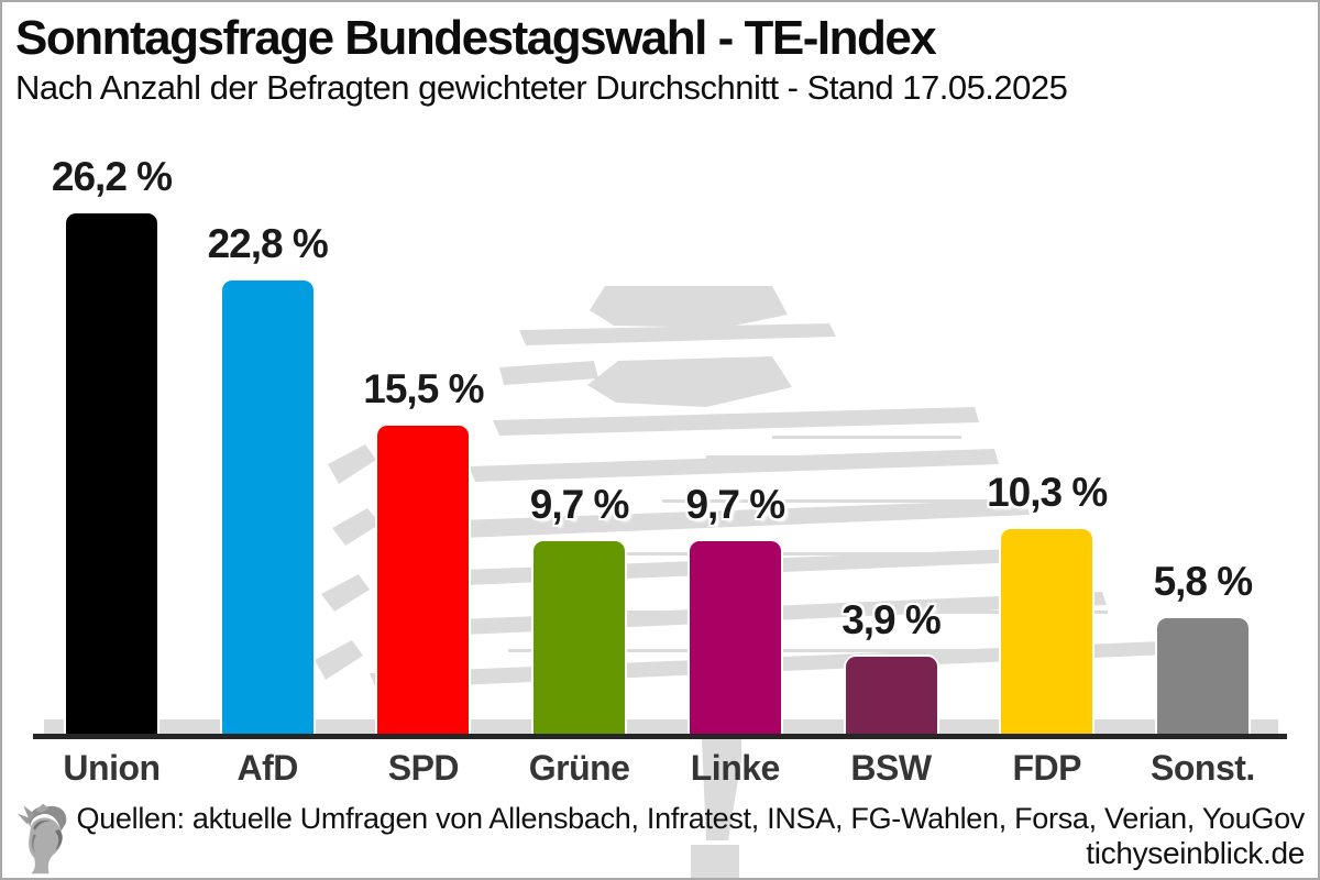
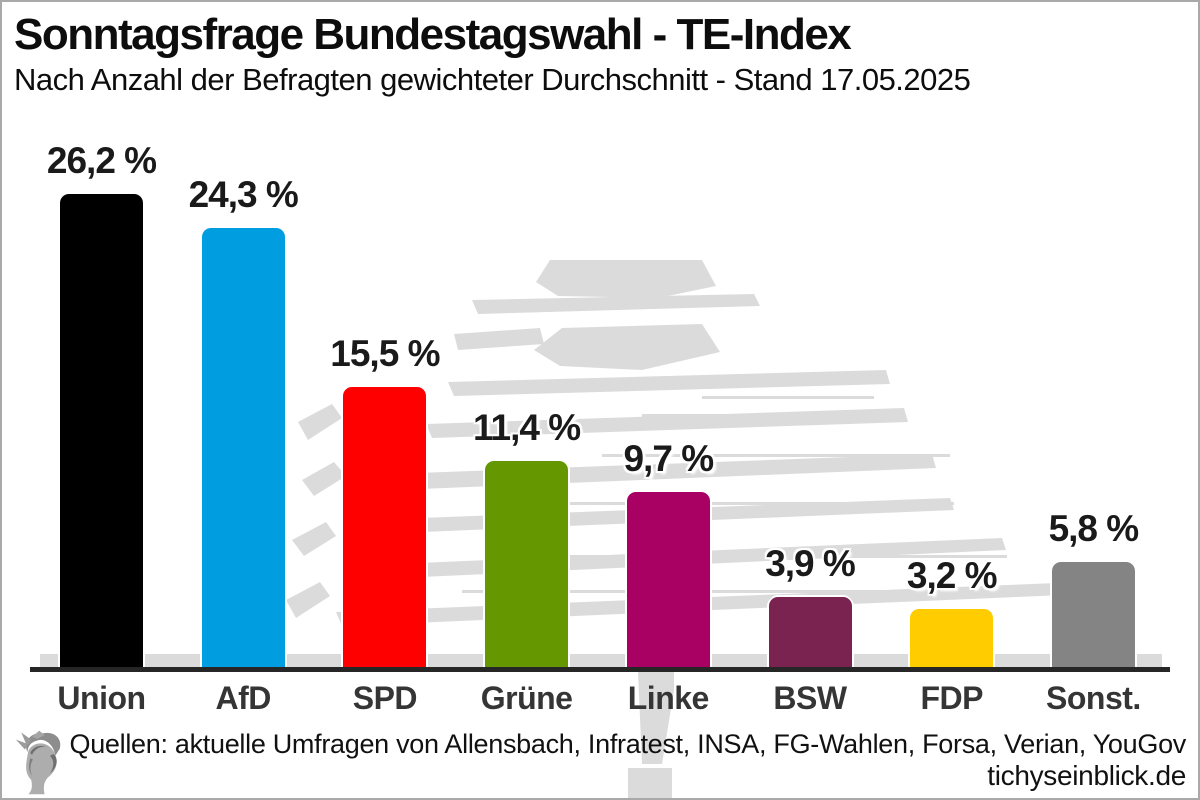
AfD: 22,8 -> 24,3
Grüne: 9,7 -> 11,4
FDP: 10,3 -> 3,2
